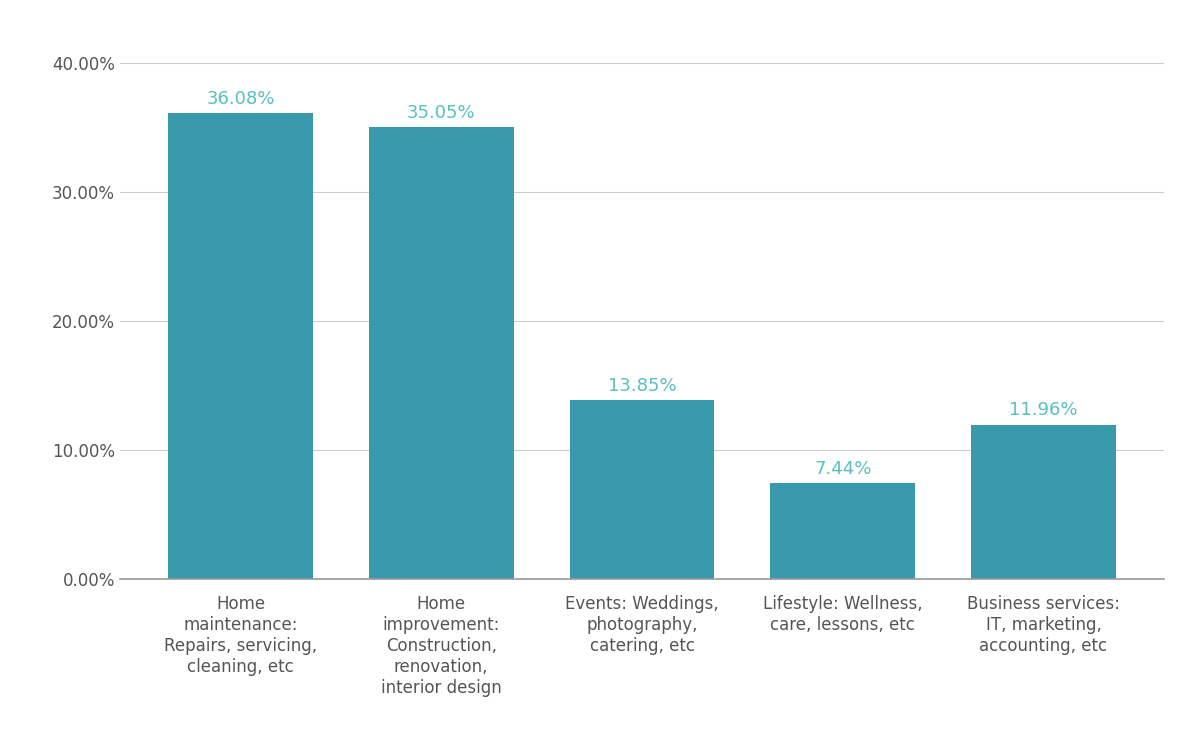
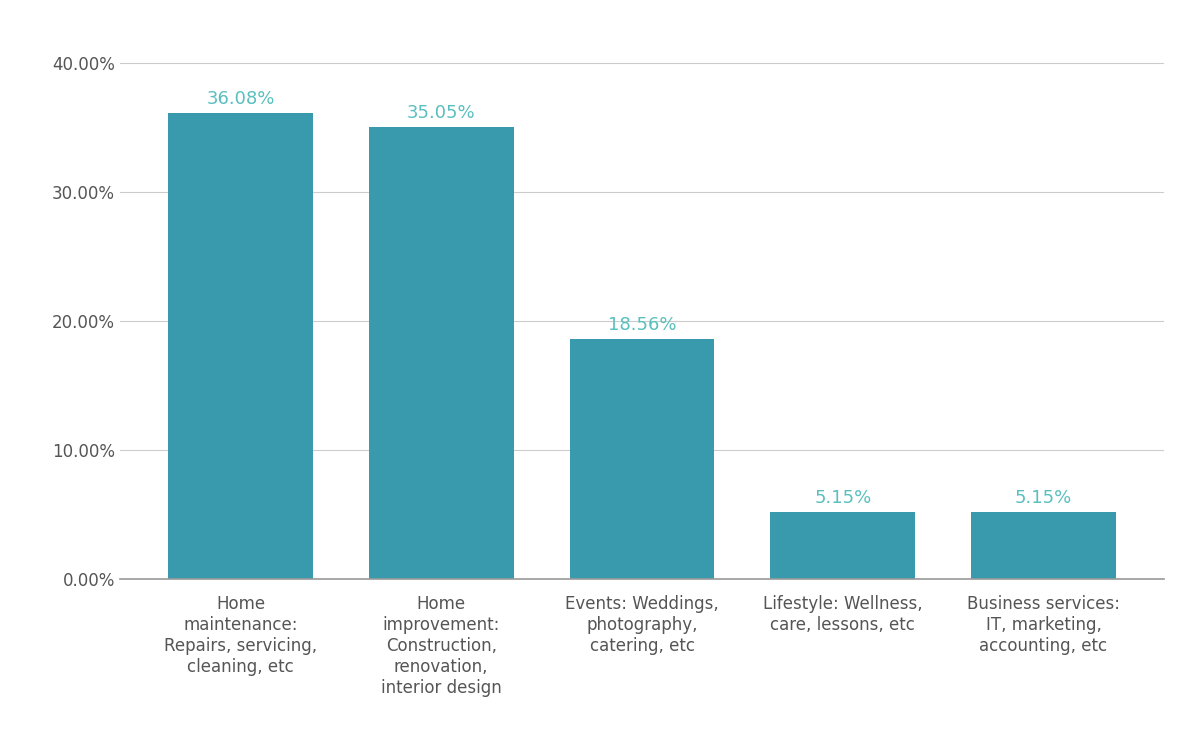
Events: Weddings, photography, catering, etc: 13.85% -> 18.56%
Lifestyle: Wellness, care, lessons, etc: 7.44% -> 5.15%
Business services: IT, marketing, accounting, etc: 11.96% -> 5.15%
